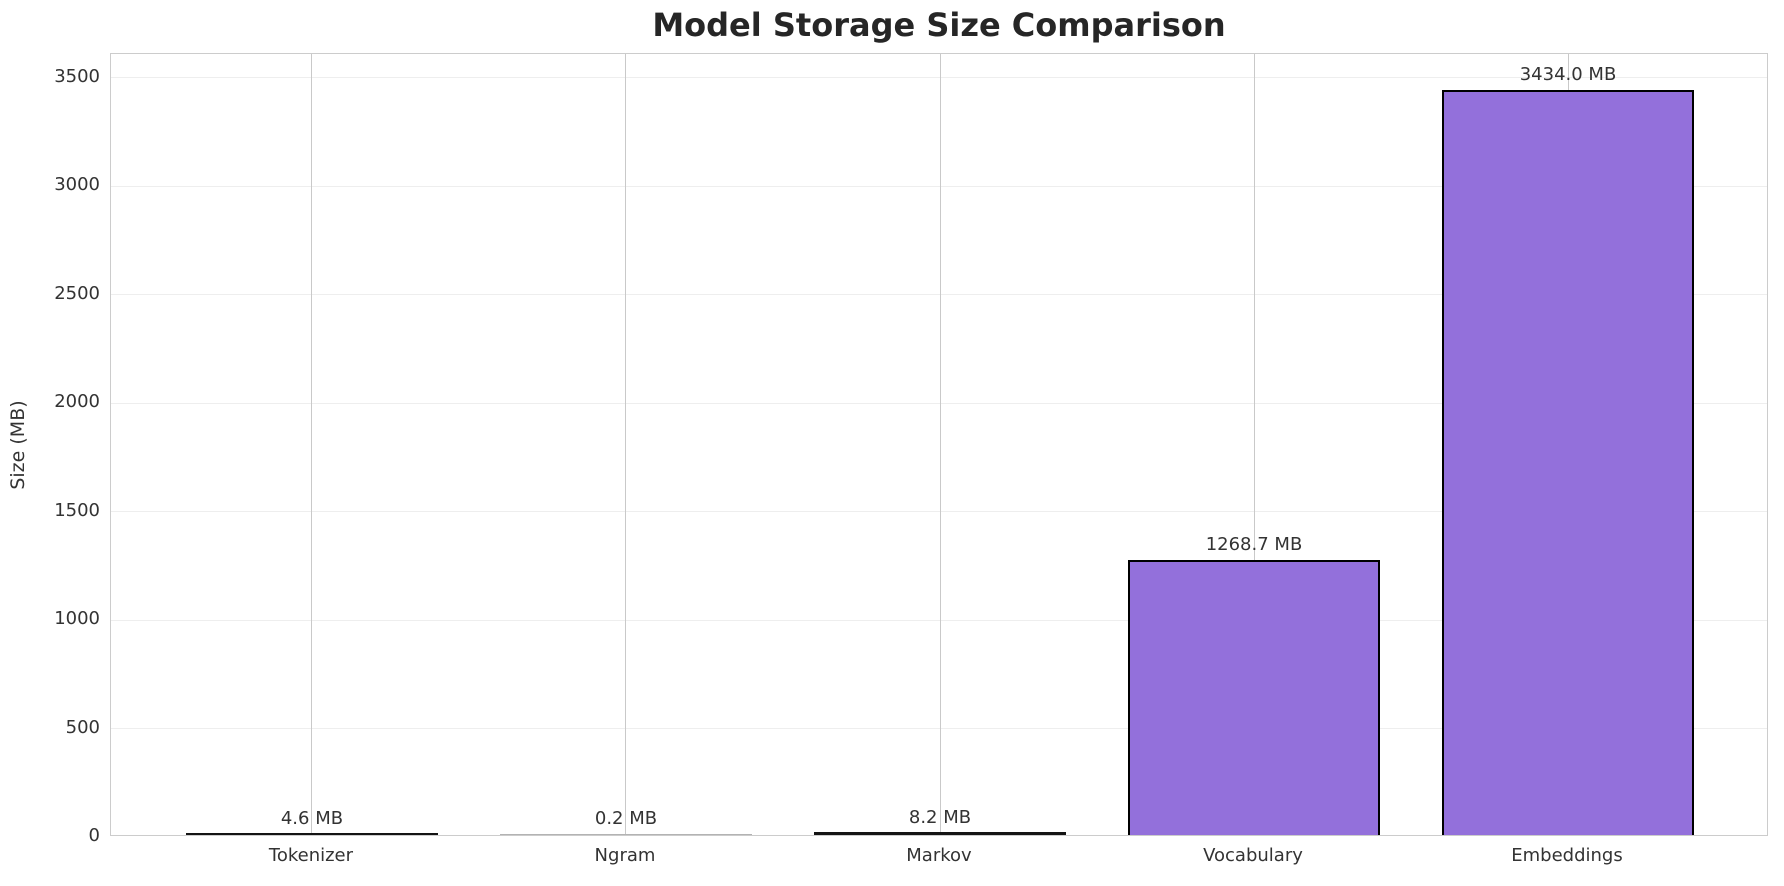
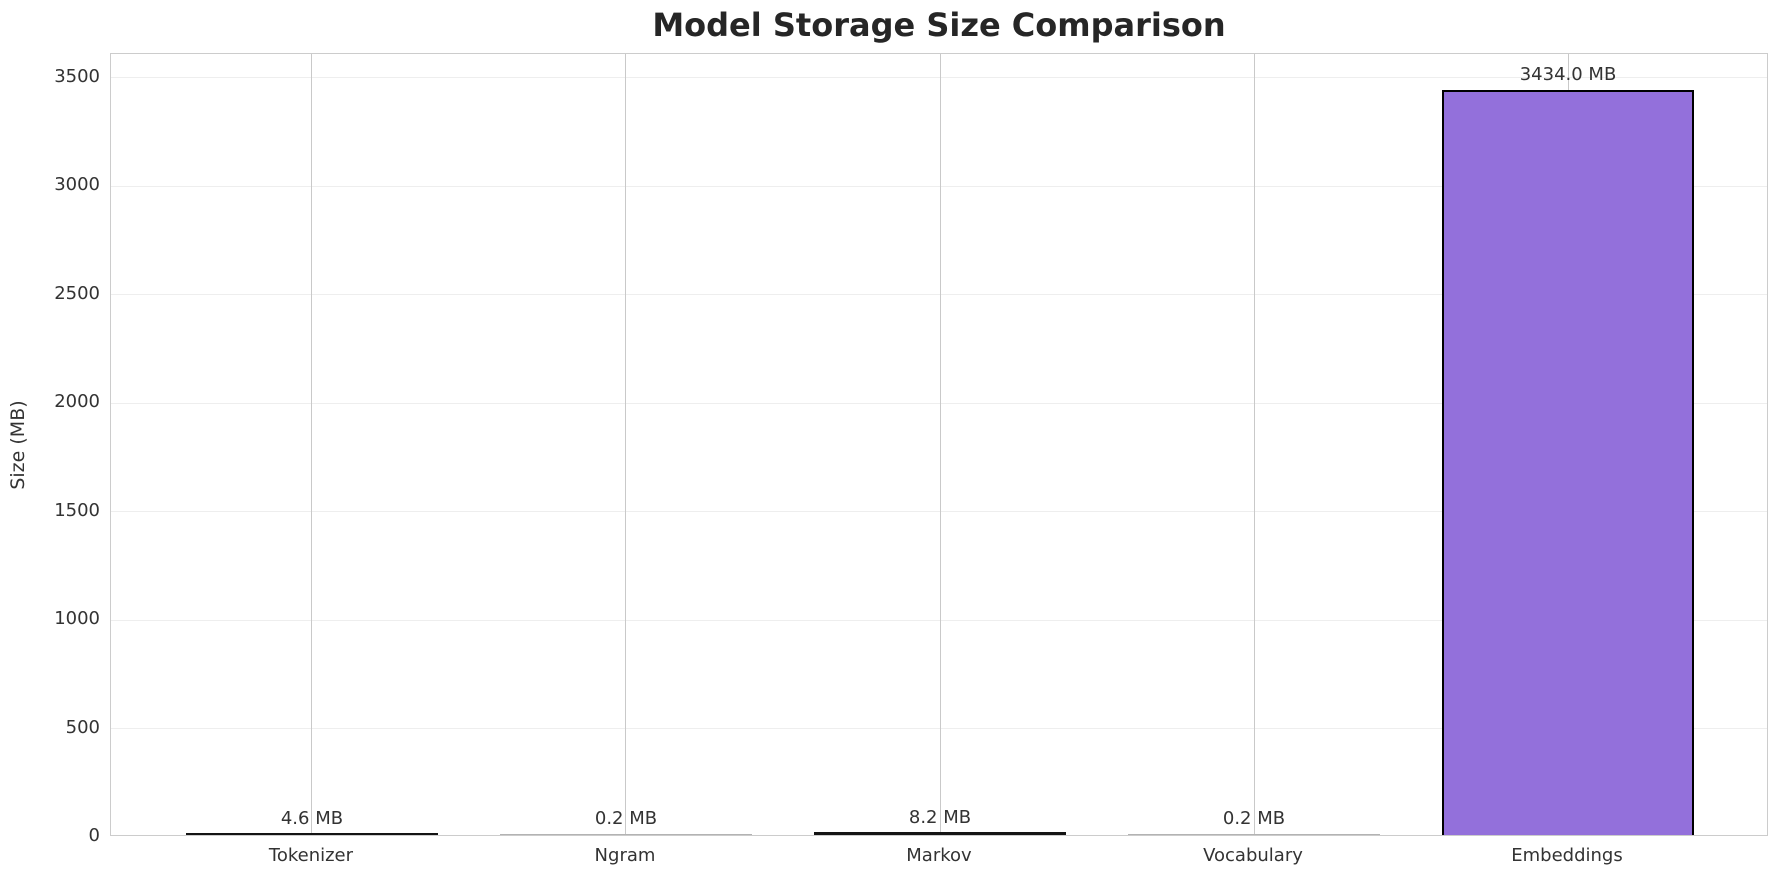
Vocabulary: 1268.7 -> 0.2
